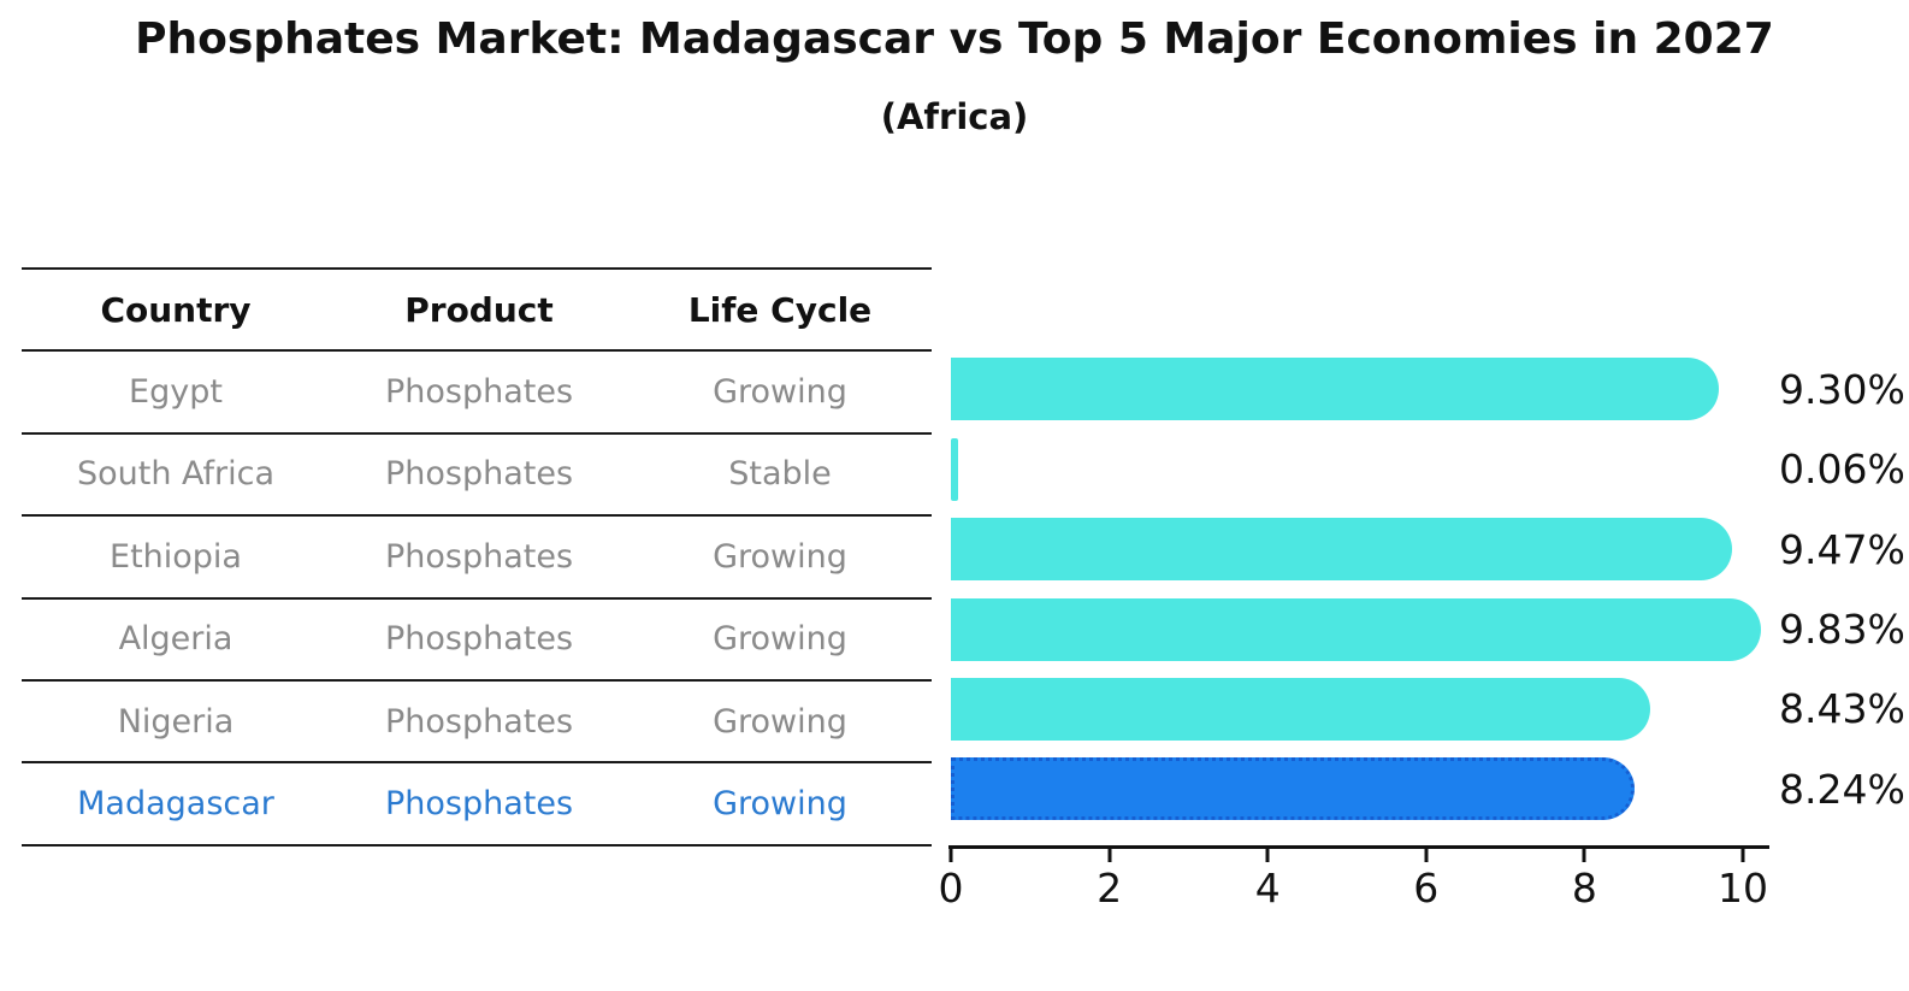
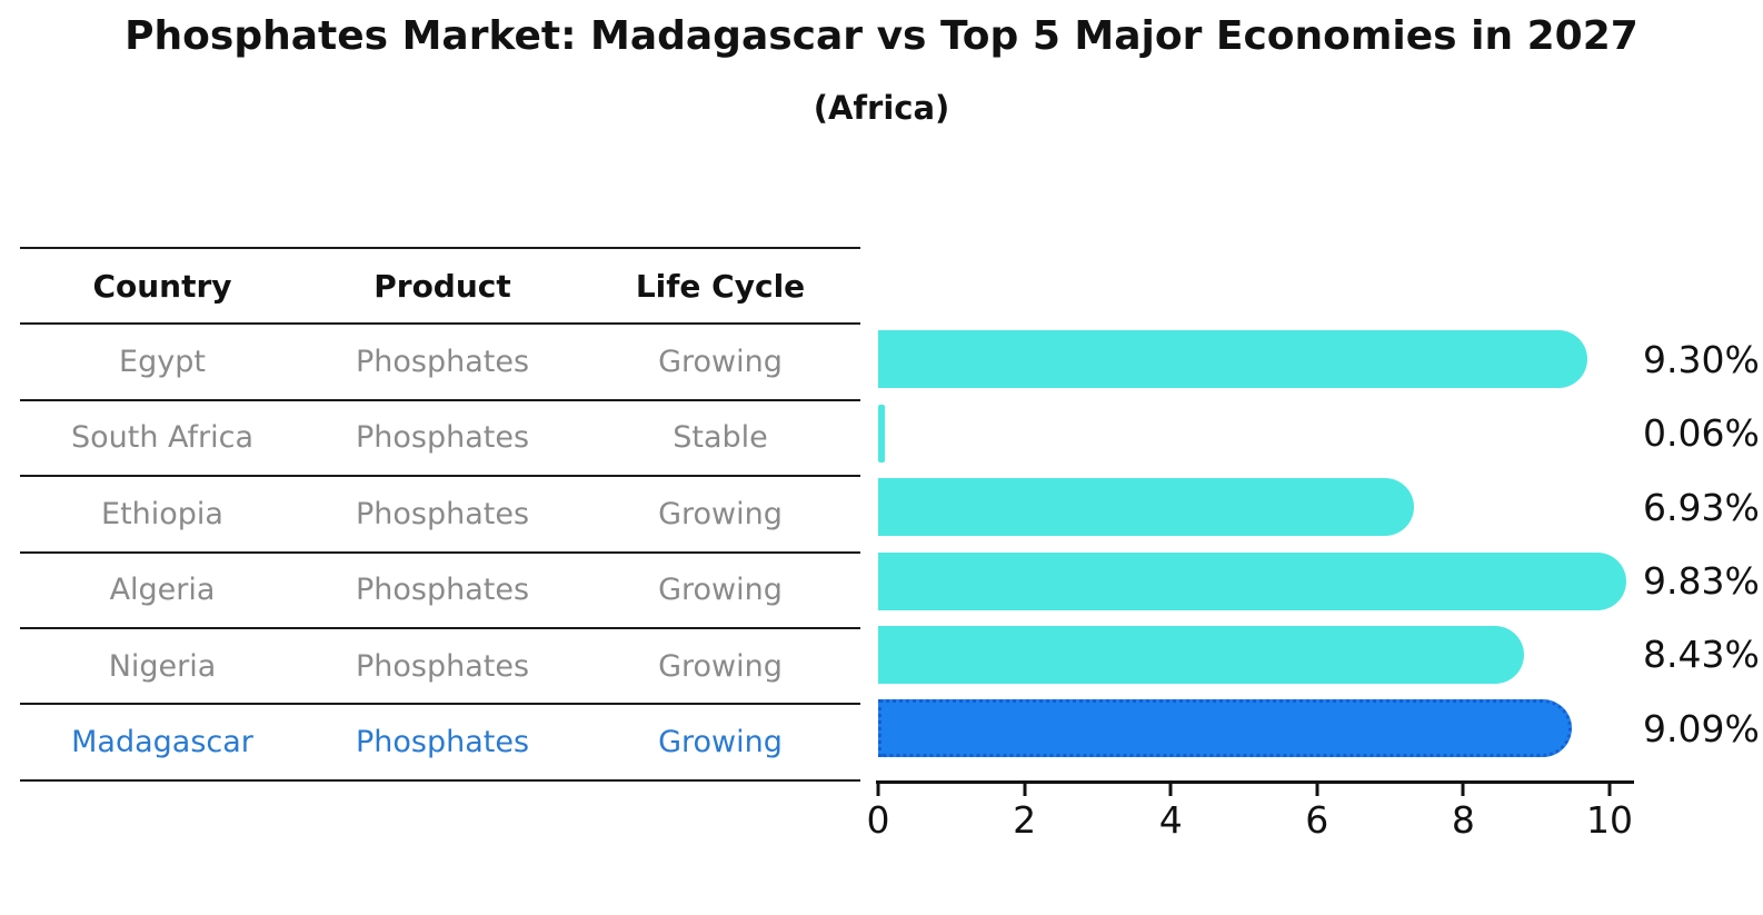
Ethiopia: 9.47% -> 6.93%
Madagascar: 8.24% -> 9.09%
